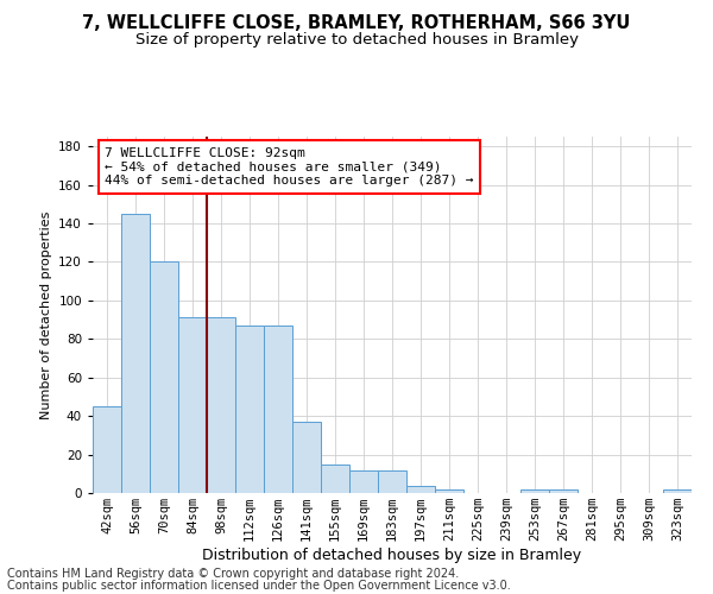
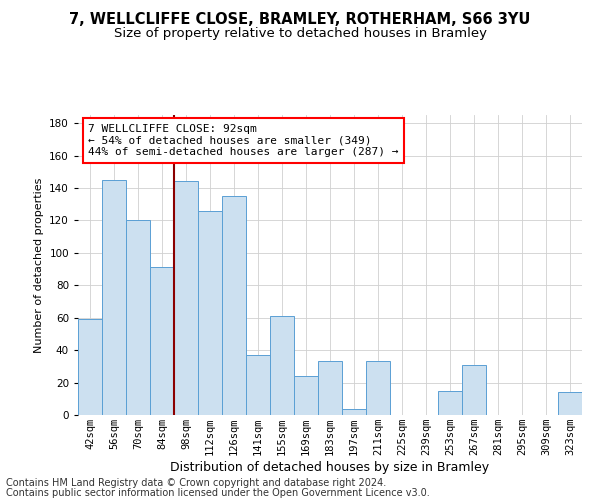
42sqm: 45 -> 59
98sqm: 91 -> 144
112sqm: 87 -> 126
126sqm: 87 -> 135
155sqm: 15 -> 61
169sqm: 12 -> 24
183sqm: 12 -> 33
211sqm: 2 -> 33
253sqm: 2 -> 15
267sqm: 2 -> 31
323sqm: 2 -> 14
